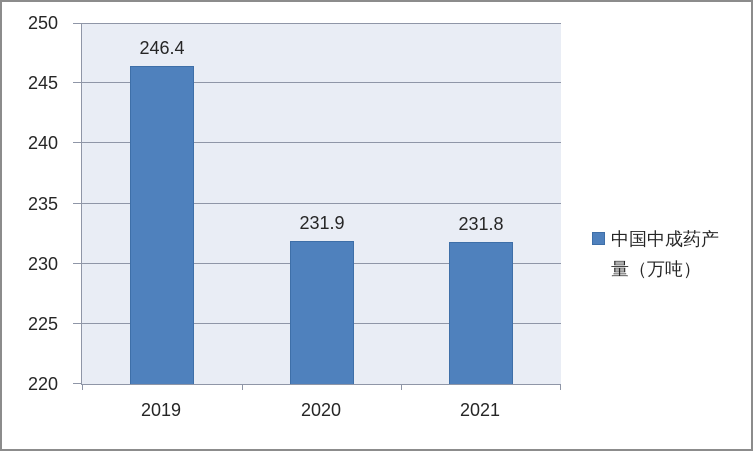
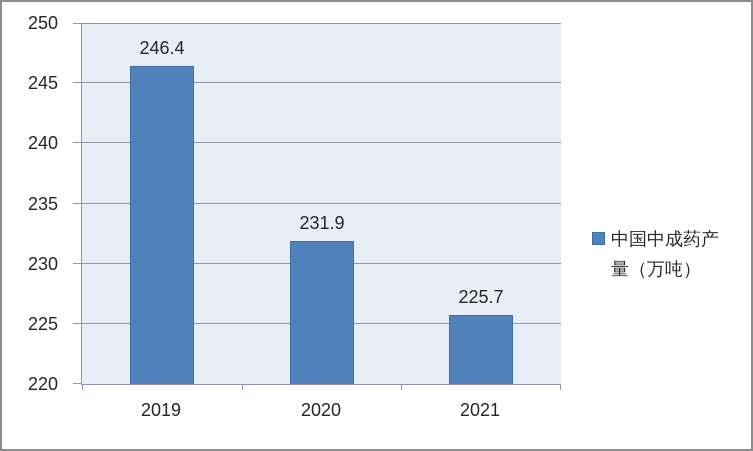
2021: 231.8 -> 225.7
